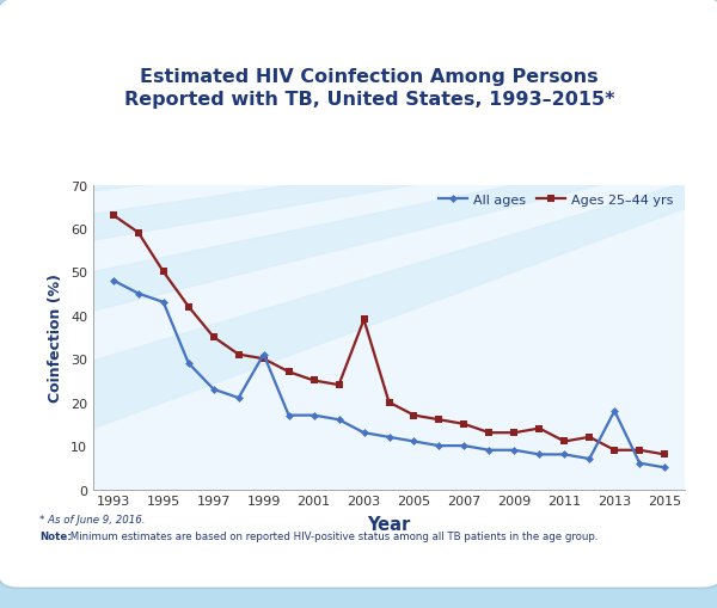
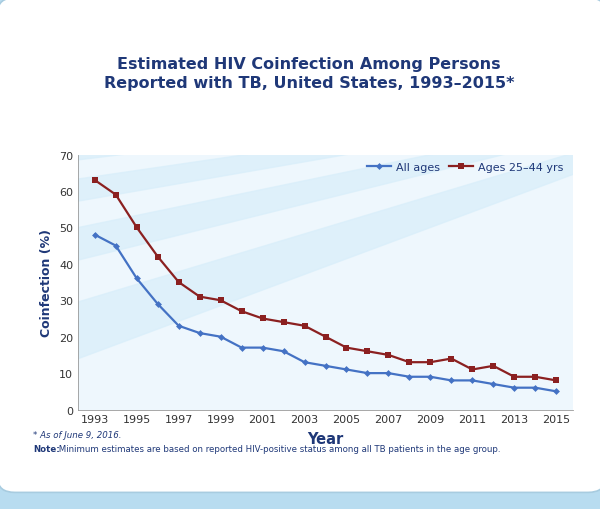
All ages/1995: 43 -> 36
All ages/1999: 31 -> 20
Ages 25–44 yrs/2003: 39 -> 23
All ages/2013: 18 -> 6
